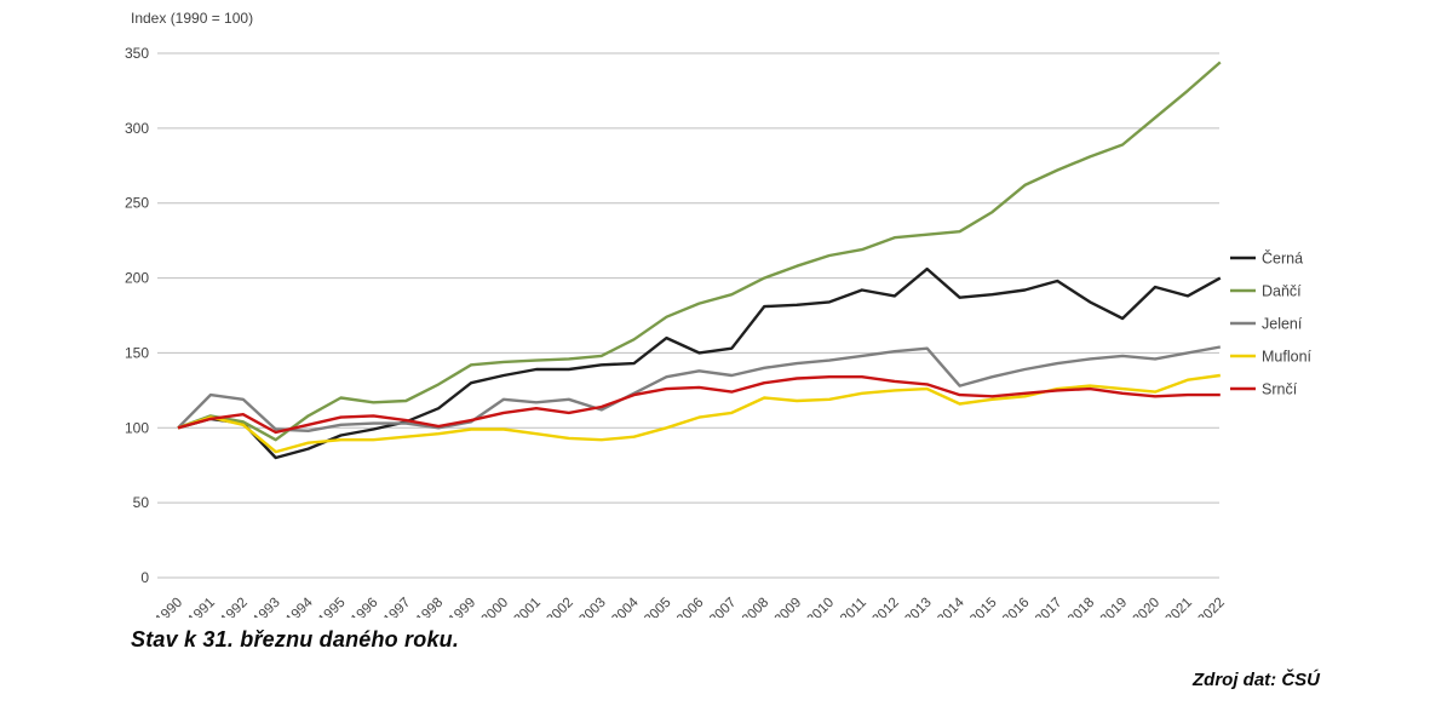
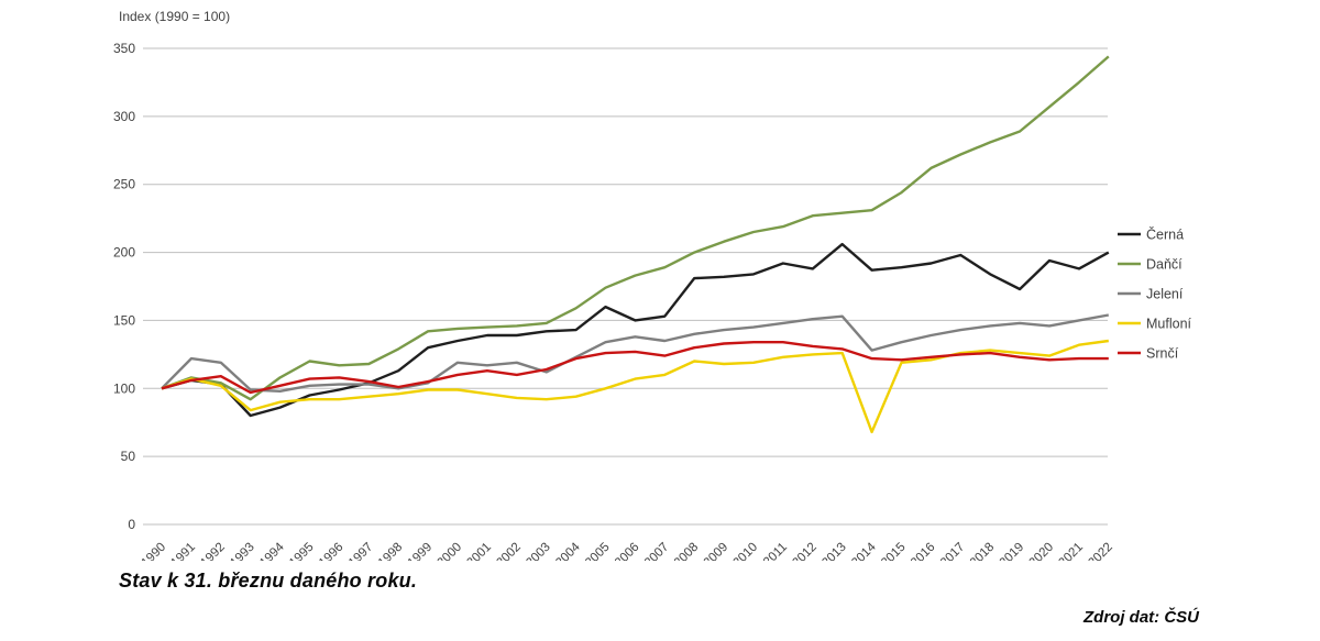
Mufloní/2014: 116 -> 68
